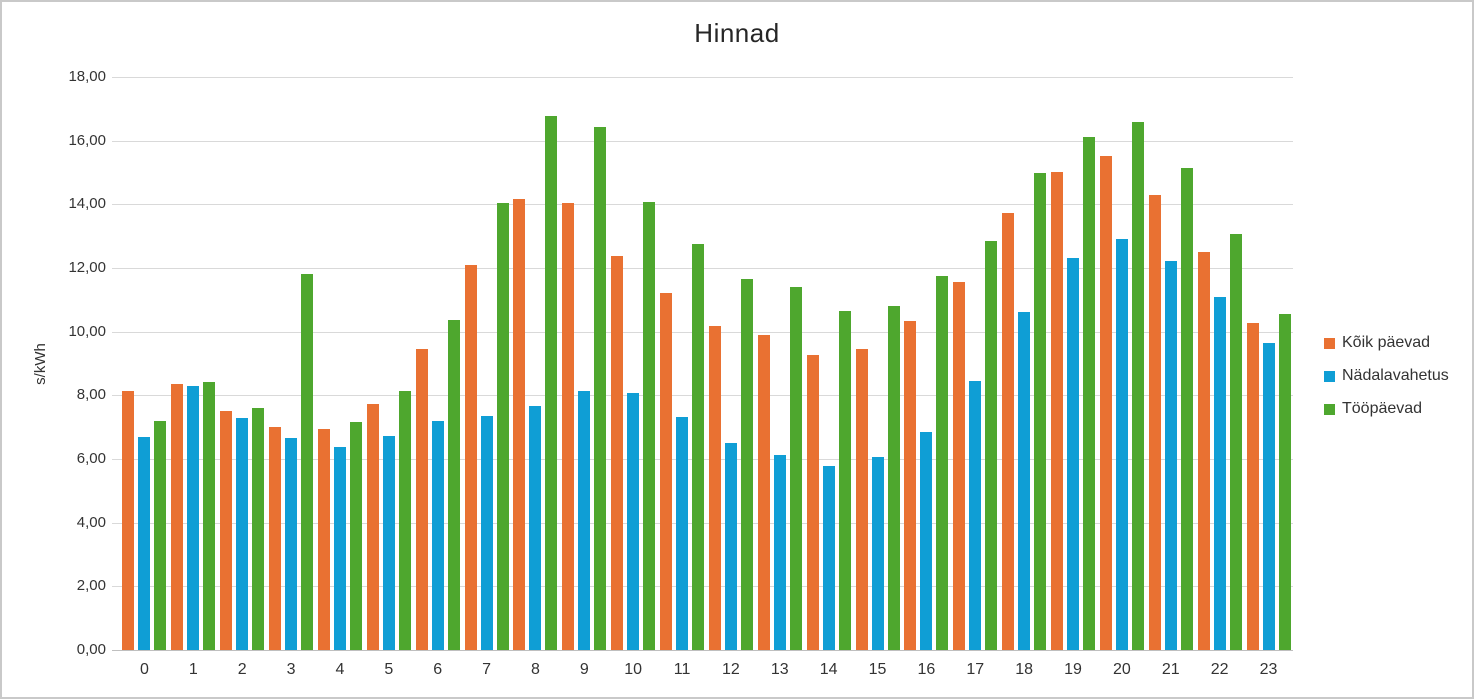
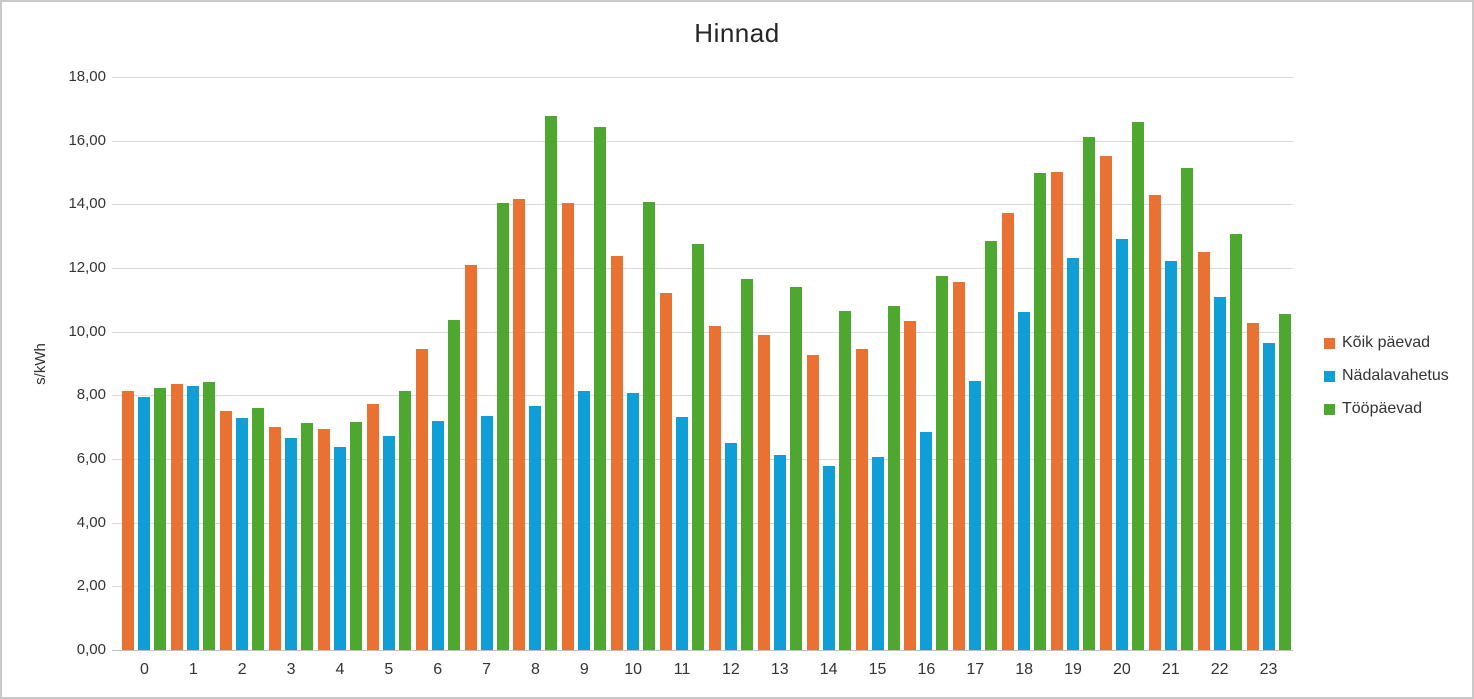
Nädalavahetus/0: 6,7 -> 8,0
Tööpäevad/0: 7,2 -> 8,2
Tööpäevad/3: 11,8 -> 7,1
